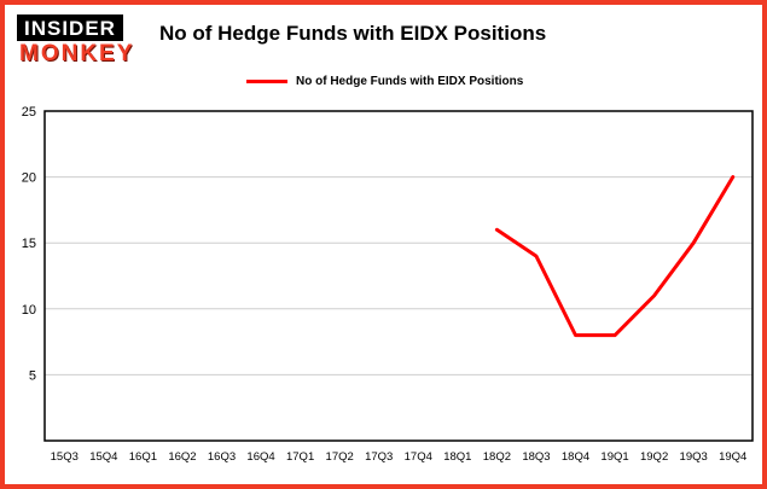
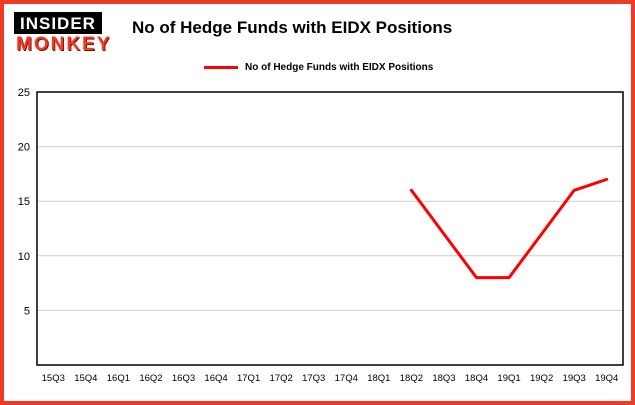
18Q3: 14 -> 12
19Q2: 11 -> 12
19Q3: 15 -> 16
19Q4: 20 -> 17
